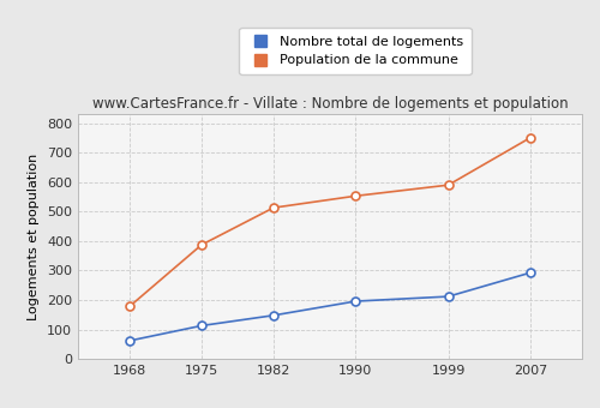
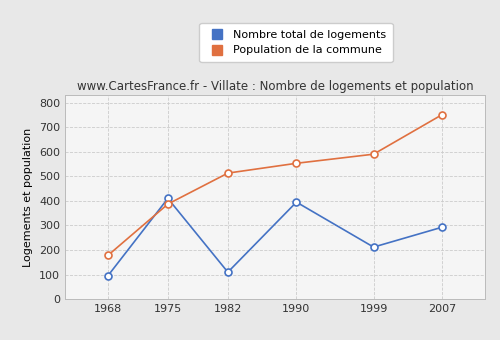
Nombre total de logements/1968: 62 -> 95
Nombre total de logements/1975: 113 -> 410
Nombre total de logements/1982: 148 -> 110
Nombre total de logements/1990: 196 -> 395
